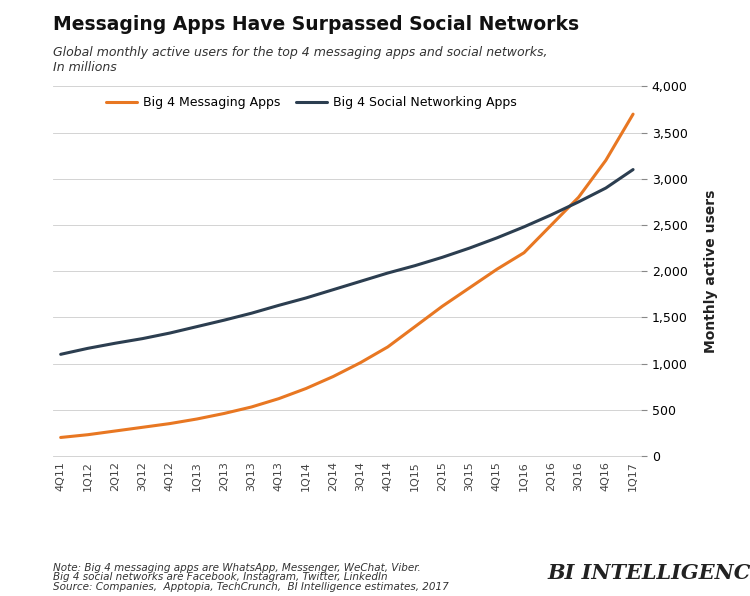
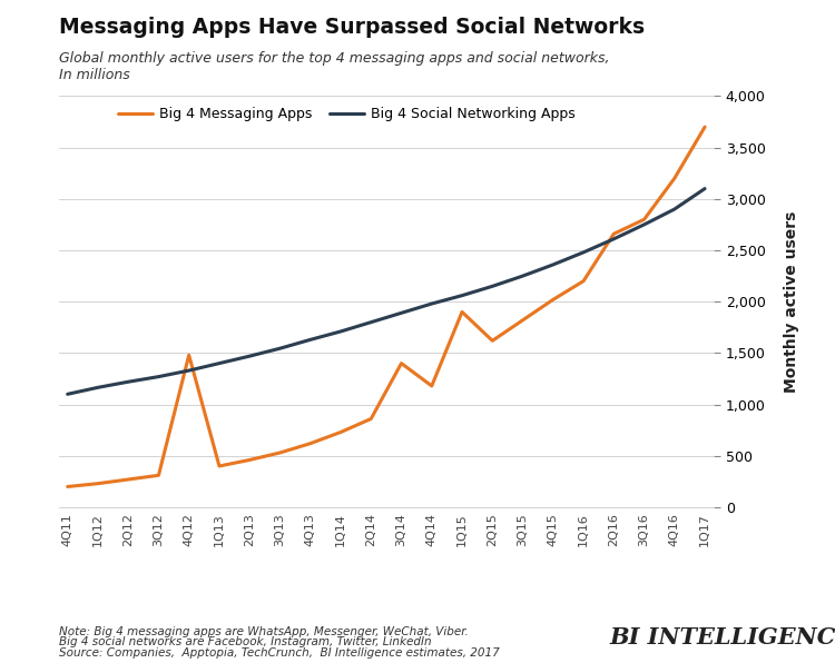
Big 4 Messaging Apps/4Q12: 350 -> 1,480
Big 4 Messaging Apps/3Q14: 1,010 -> 1,400
Big 4 Messaging Apps/1Q15: 1,400 -> 1,900
Big 4 Messaging Apps/2Q16: 2,500 -> 2,660
